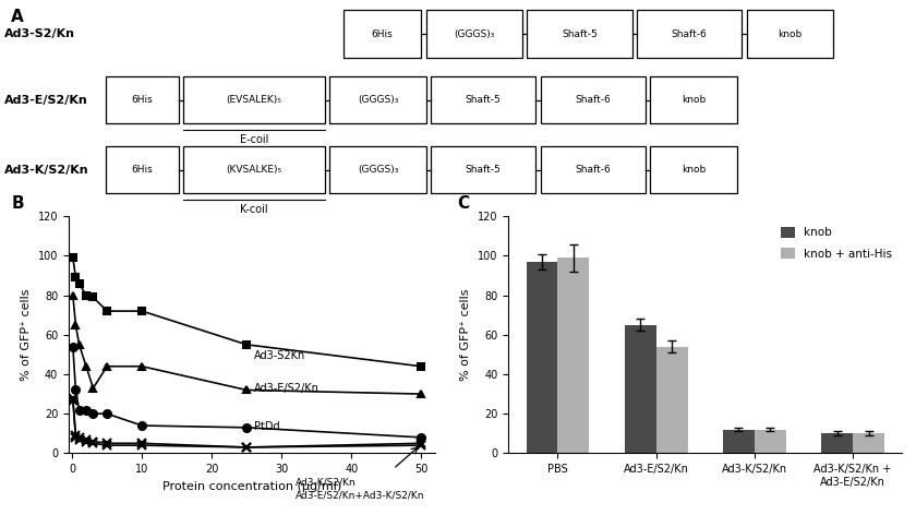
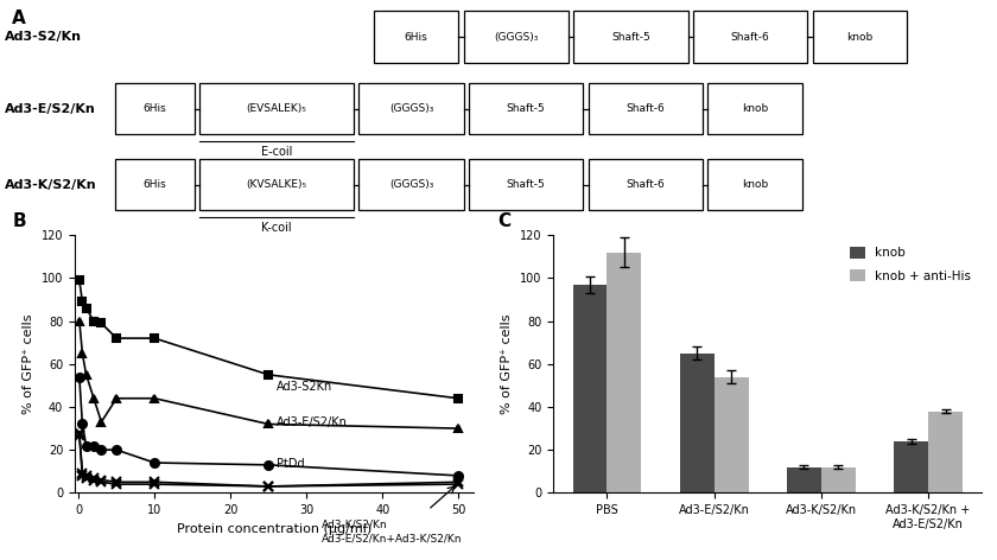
knob + anti-His/PBS: 99 -> 112
knob/Ad3-K/S2/Kn + Ad3-E/S2/Kn: 10 -> 24
knob + anti-His/Ad3-K/S2/Kn + Ad3-E/S2/Kn: 10 -> 38
